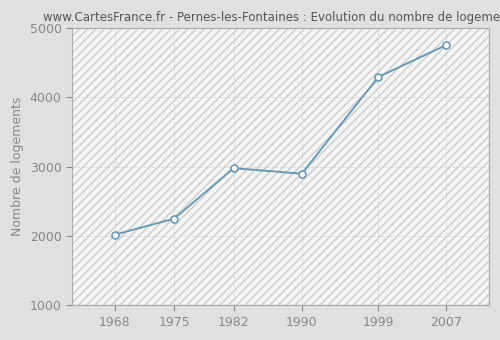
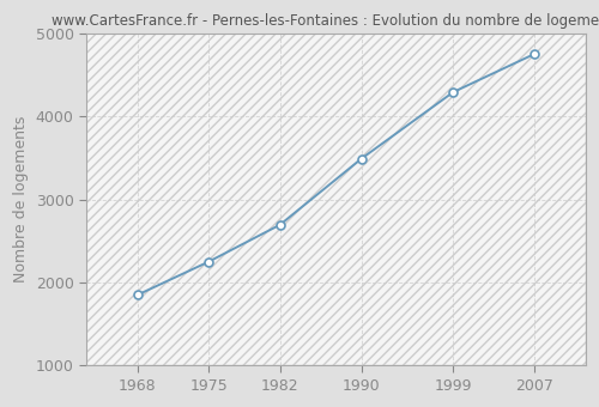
1968: 2020 -> 1850
1982: 2980 -> 2700
1990: 2900 -> 3490
